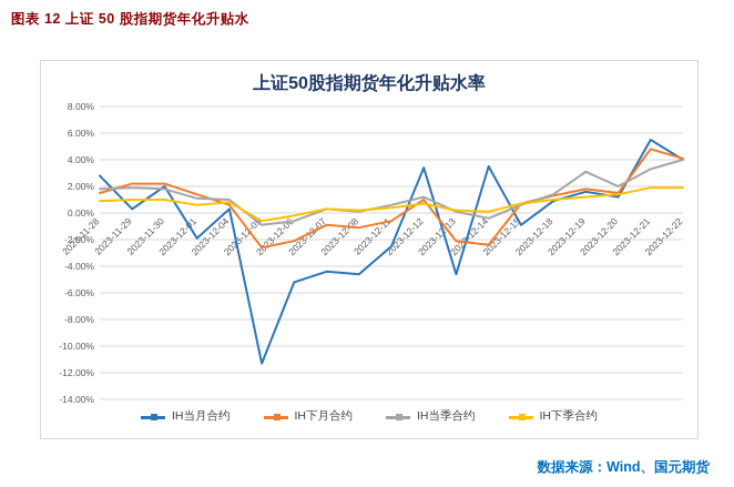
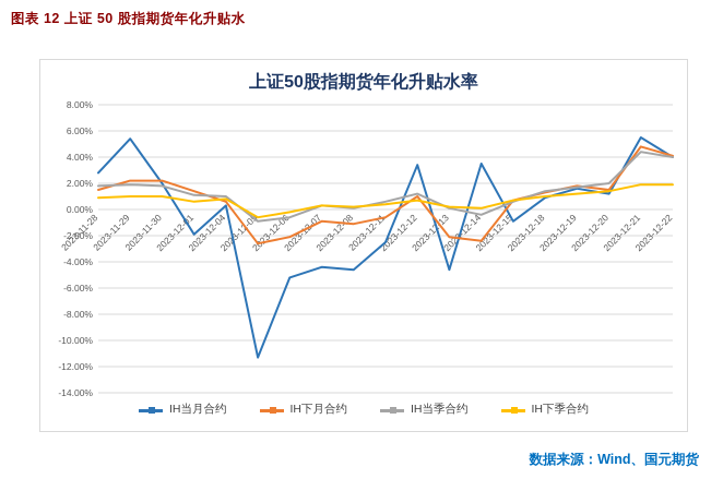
IH当月合约/2023-11-29: 0.3% -> 5.4%
IH当季合约/2023-12-19: 3.1% -> 1.7%
IH当季合约/2023-12-21: 3.3% -> 4.4%
